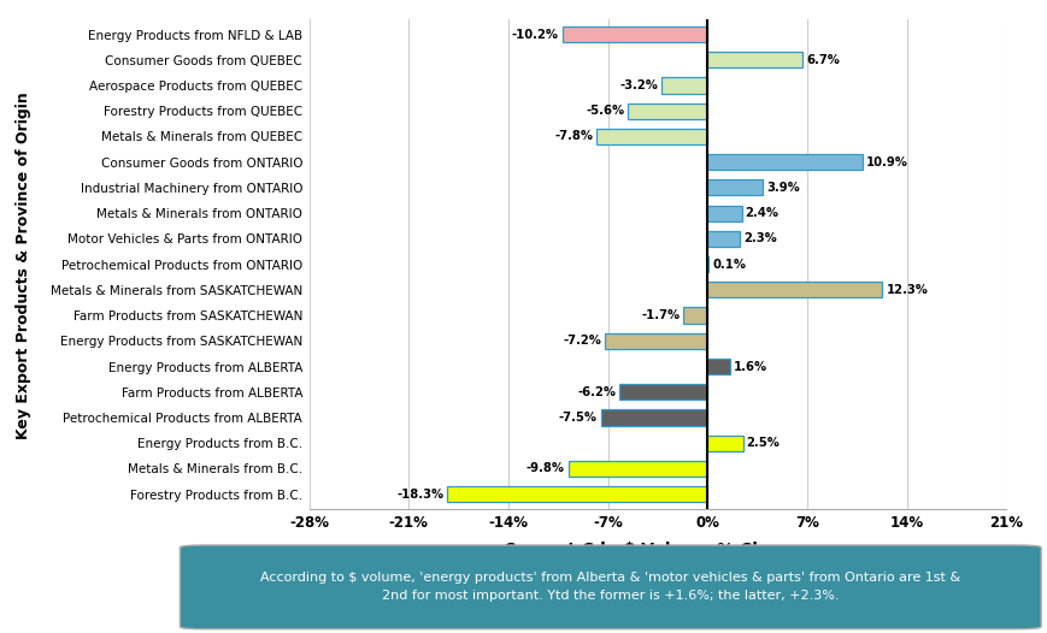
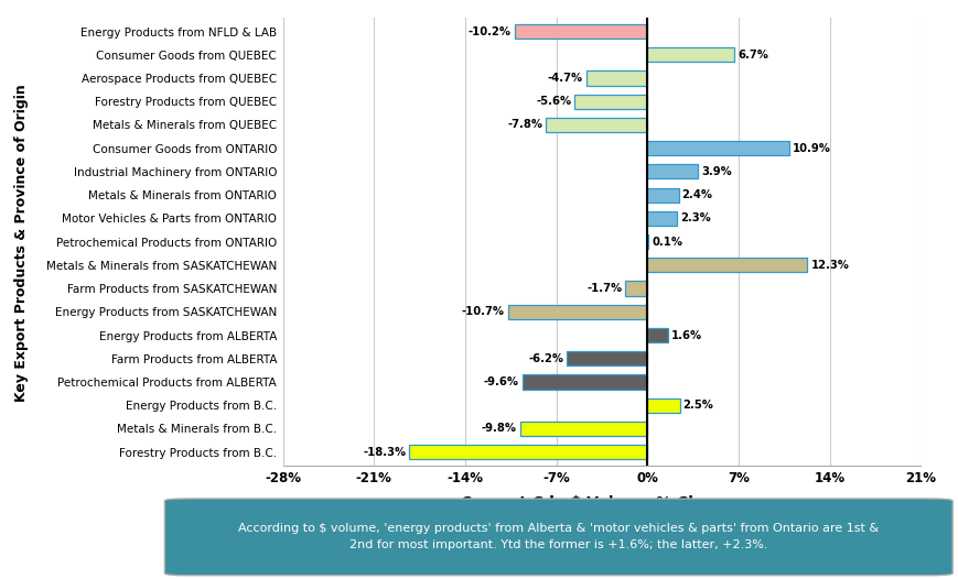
Aerospace Products from QUEBEC: -3.2% -> -4.7%
Energy Products from SASKATCHEWAN: -7.2% -> -10.7%
Petrochemical Products from ALBERTA: -7.5% -> -9.6%
